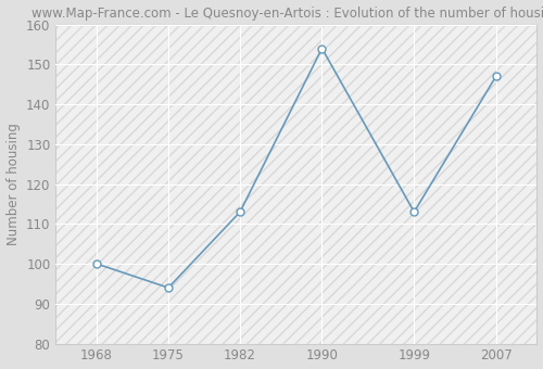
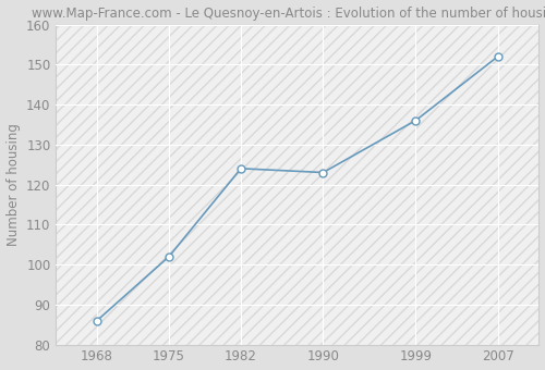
1968: 100 -> 86
1975: 94 -> 102
1982: 113 -> 124
1990: 154 -> 123
1999: 113 -> 136
2007: 147 -> 152
